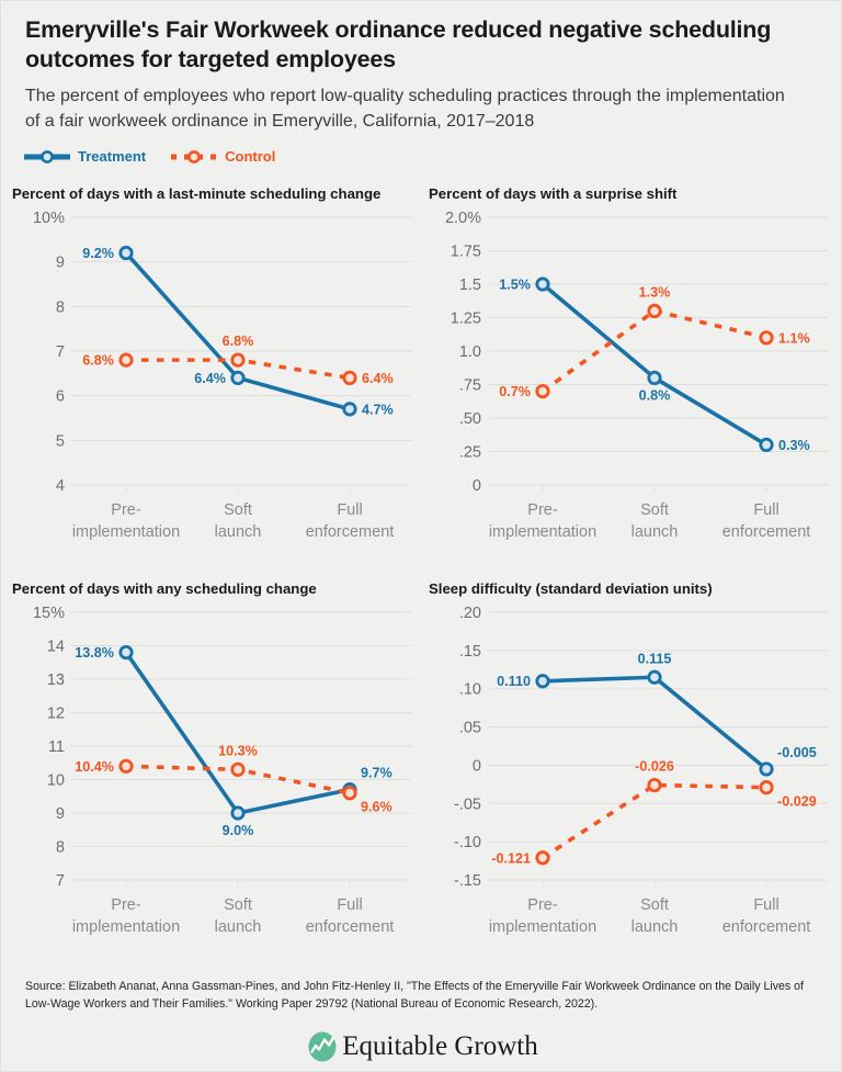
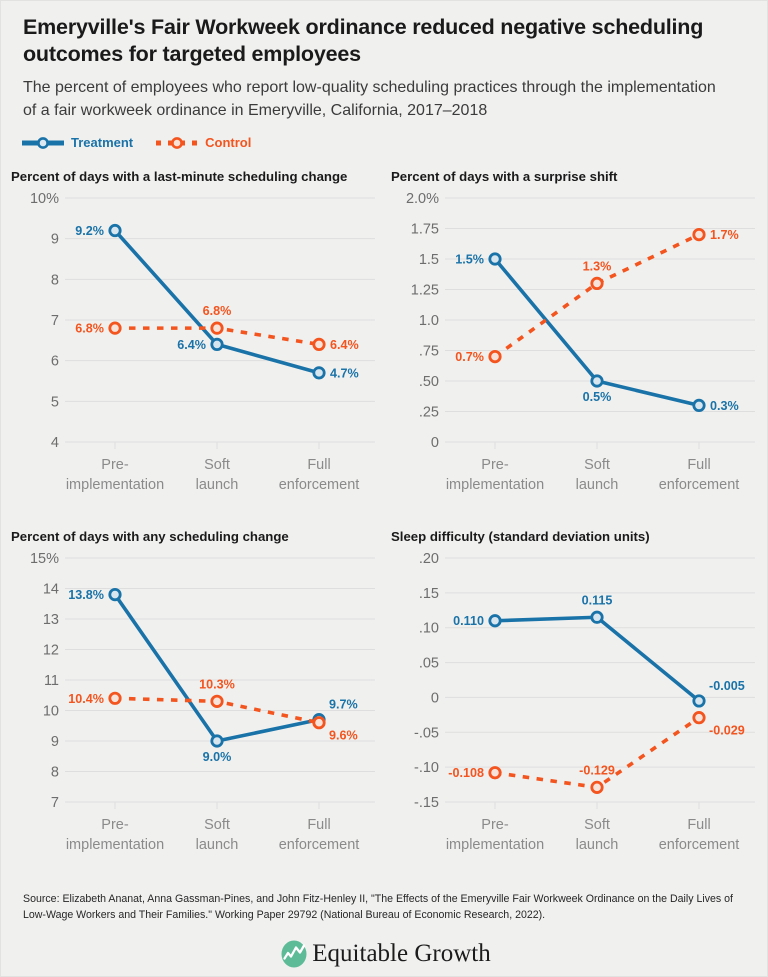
Percent of days with a surprise shift/Treatment/Soft launch: 0.8% -> 0.5%
Percent of days with a surprise shift/Control/Full enforcement: 1.1% -> 1.7%
Sleep difficulty (standard deviation units)/Control/Pre- implementation: -0.121 -> -0.108
Sleep difficulty (standard deviation units)/Control/Soft launch: -0.026 -> -0.129
